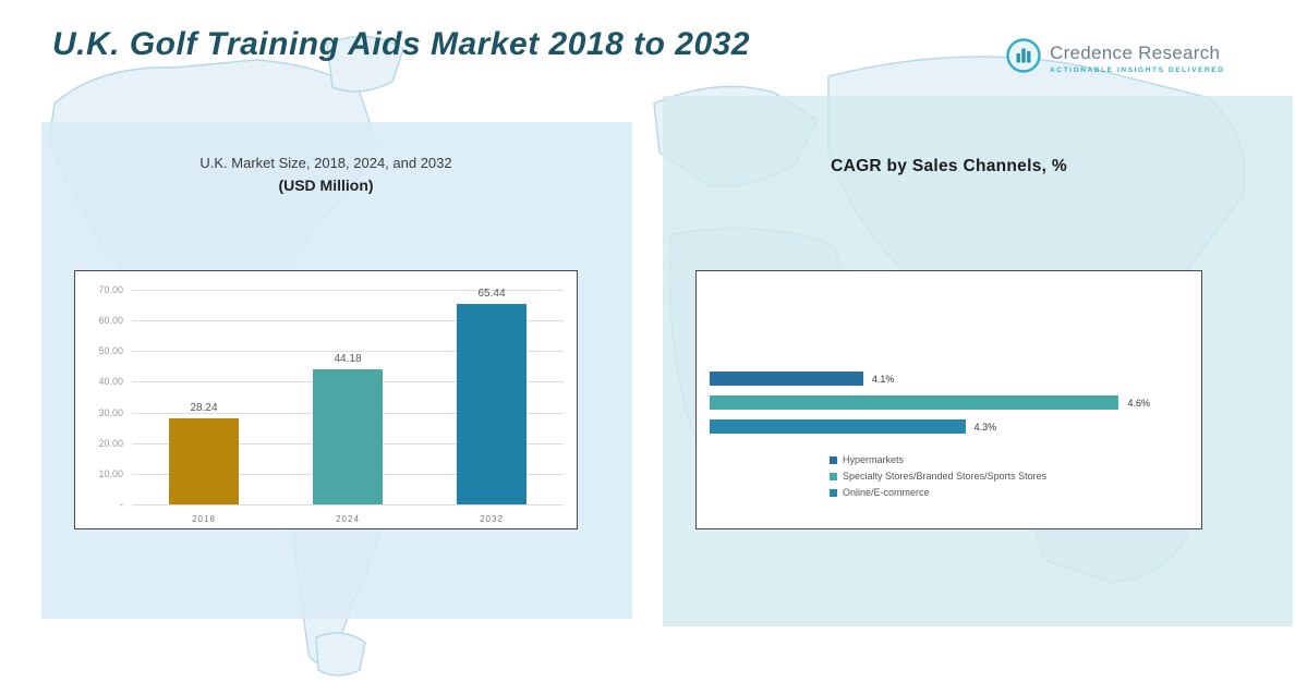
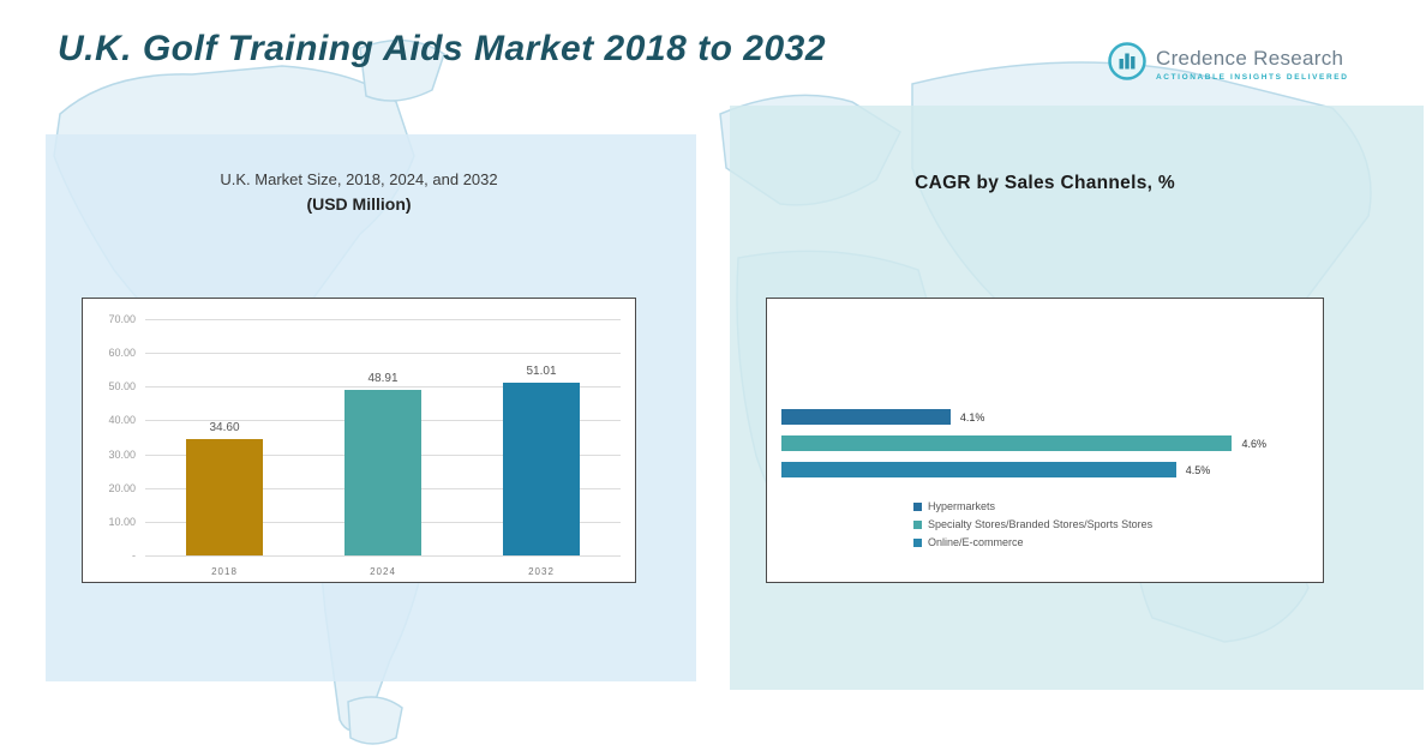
U.K. Market Size, 2018, 2024, and 2032 (USD Million)/2018: 28.24 -> 34.60
U.K. Market Size, 2018, 2024, and 2032 (USD Million)/2024: 44.18 -> 48.91
U.K. Market Size, 2018, 2024, and 2032 (USD Million)/2032: 65.44 -> 51.01
CAGR by Sales Channels, %/Online/E-commerce: 4.3% -> 4.5%
